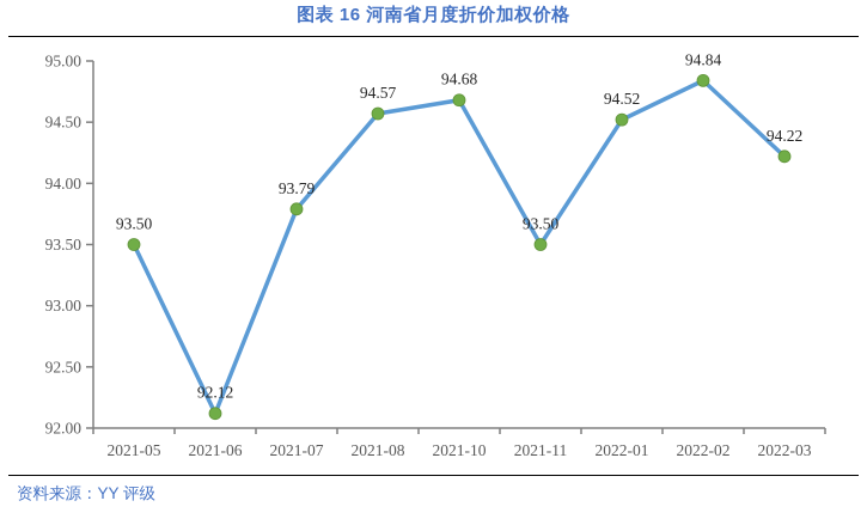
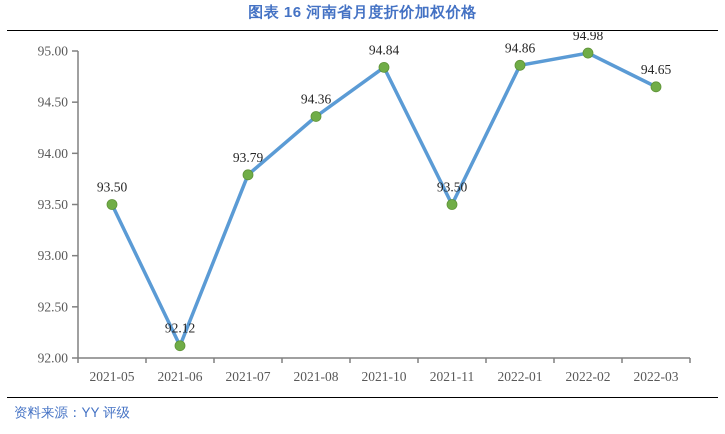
2021-08: 94.57 -> 94.36
2021-10: 94.68 -> 94.84
2022-01: 94.52 -> 94.86
2022-02: 94.84 -> 94.98
2022-03: 94.22 -> 94.65
